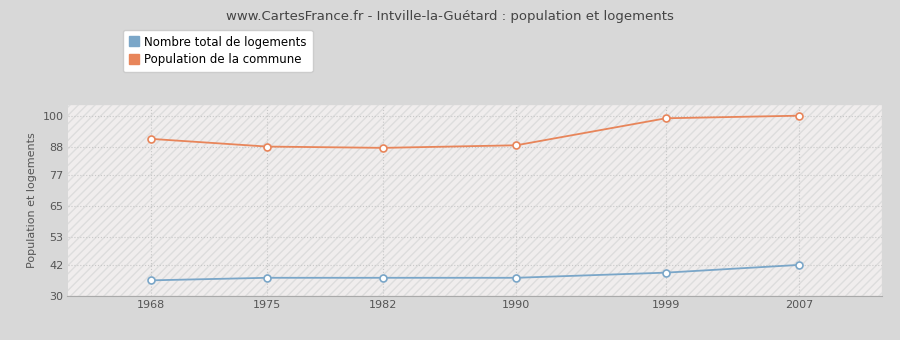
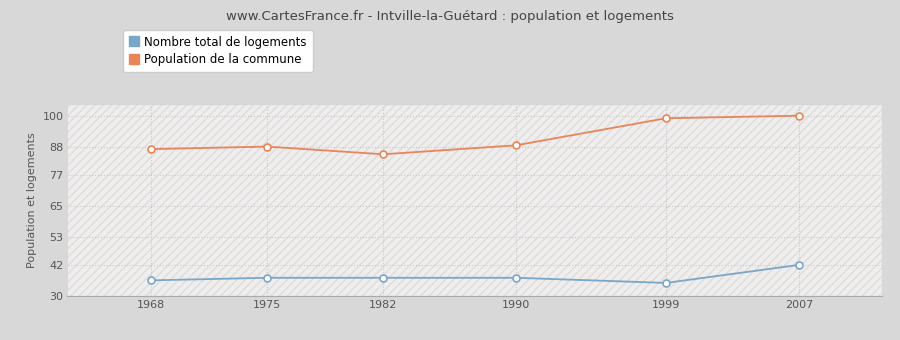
Population de la commune/1968: 91.0 -> 87.0
Population de la commune/1982: 87.5 -> 85.0
Nombre total de logements/1999: 39 -> 35
